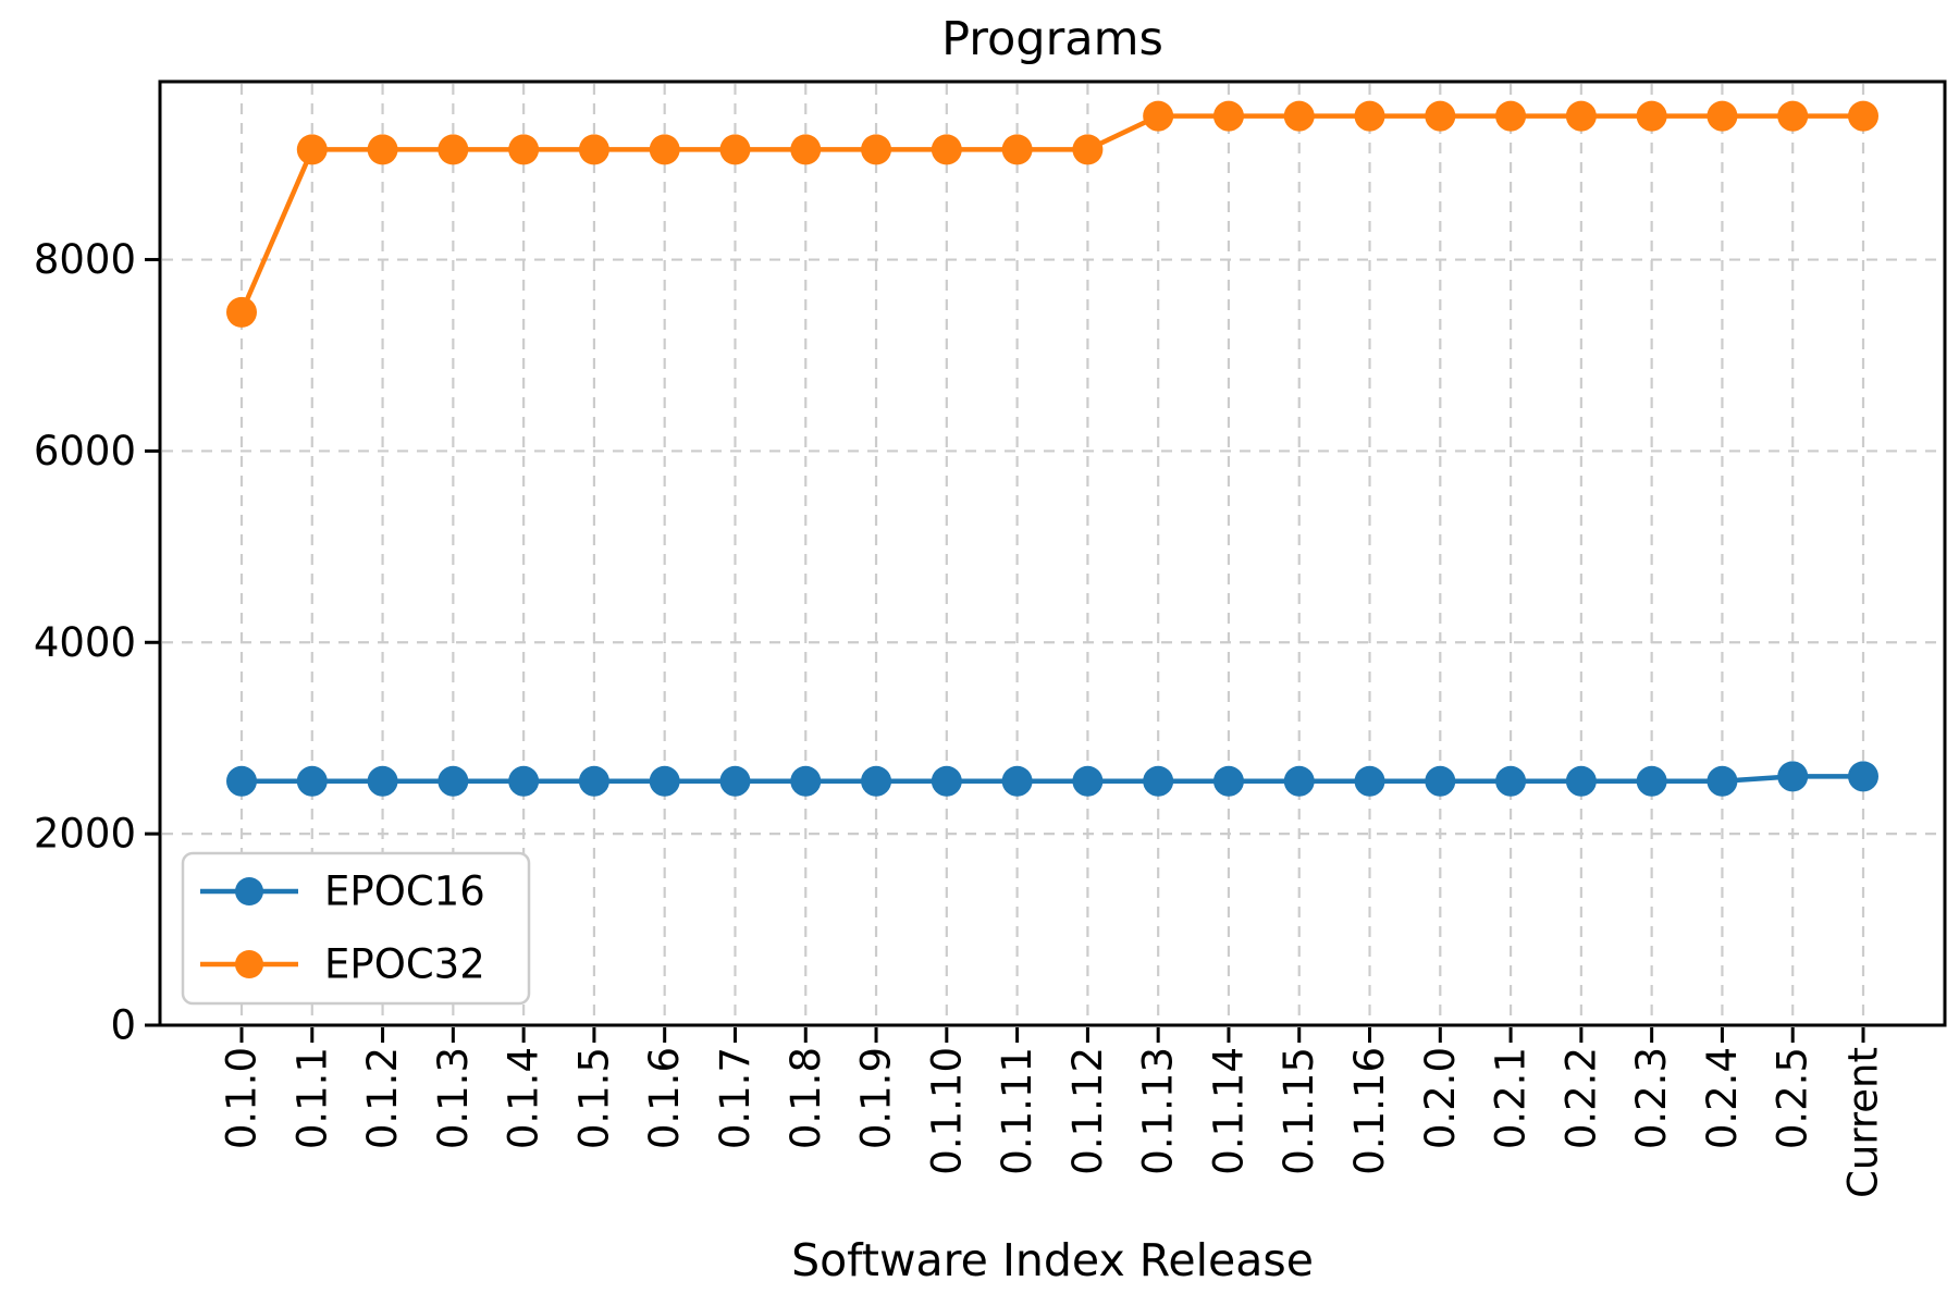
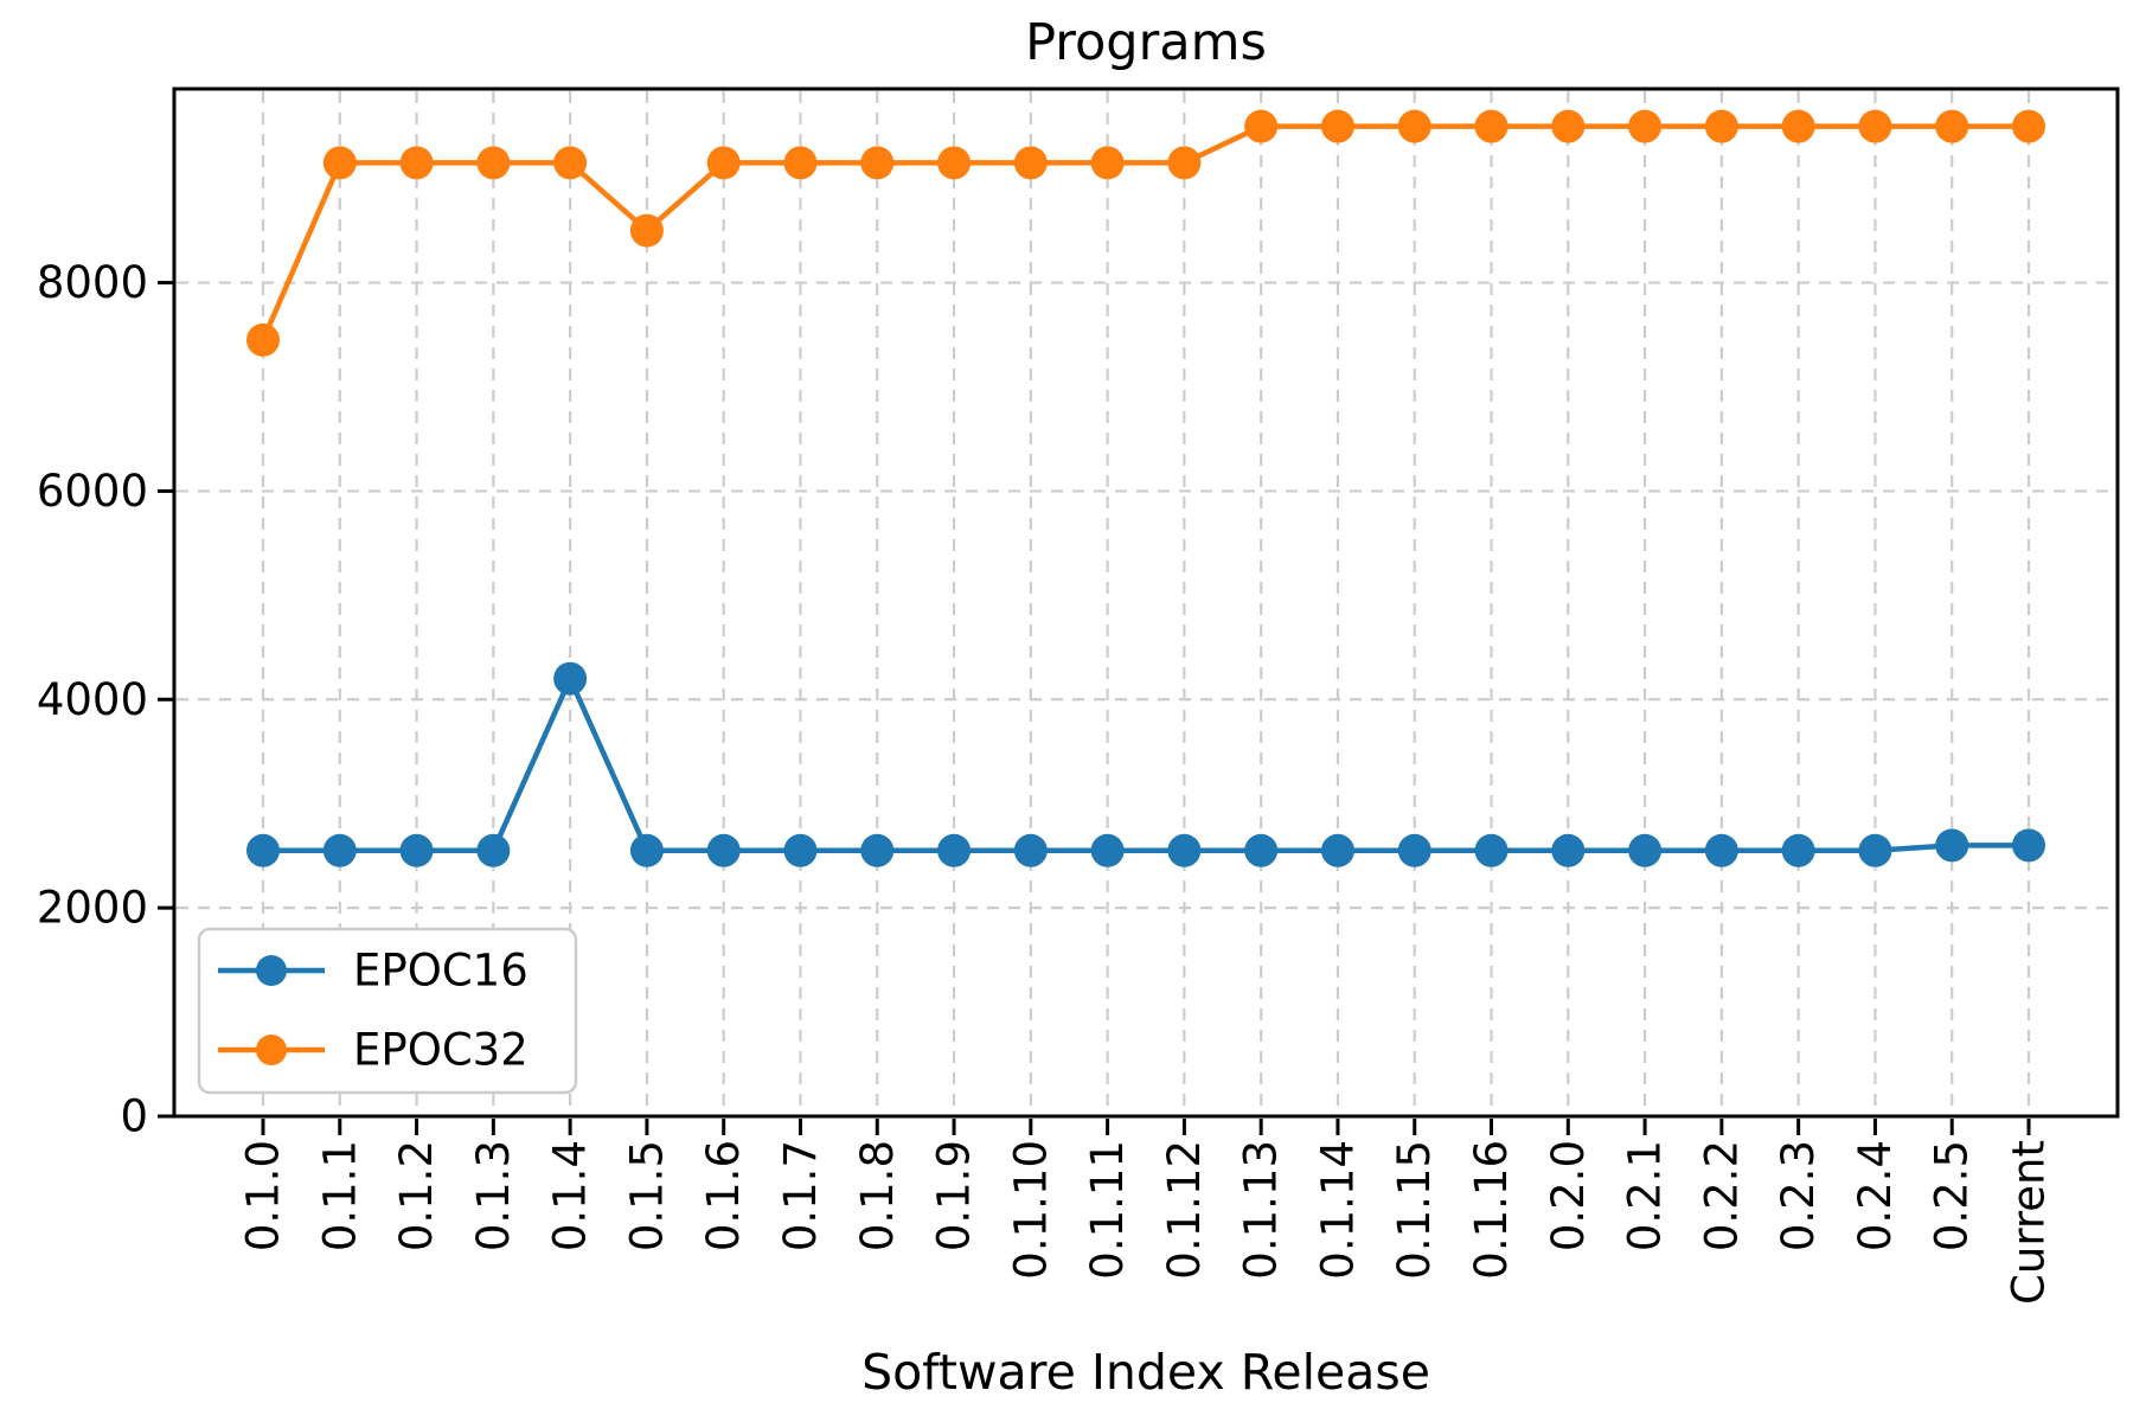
EPOC16/0.1.4: 2600 -> 4200
EPOC32/0.1.5: 9200 -> 8500
